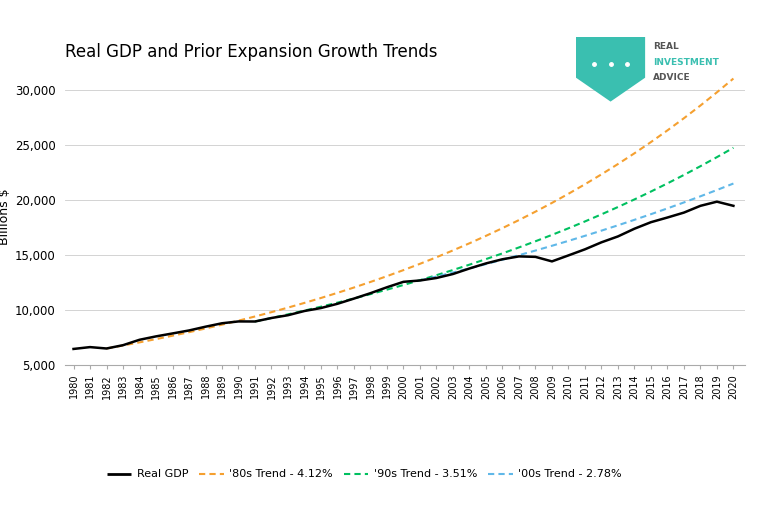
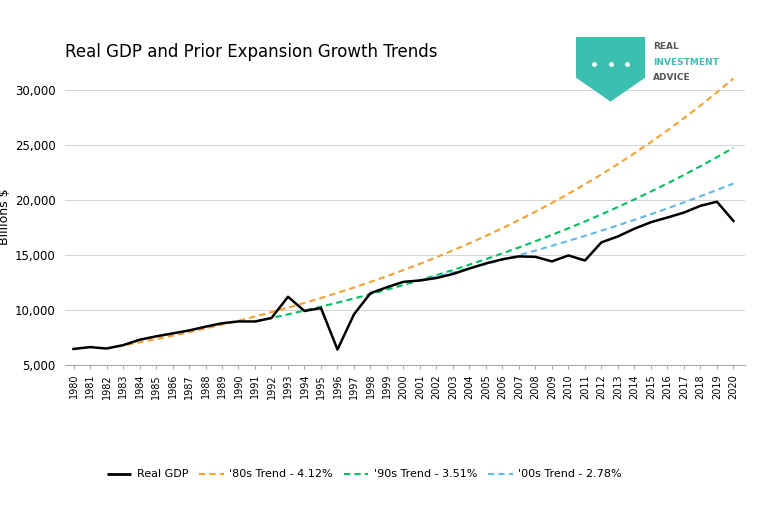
Real GDP/1993: 9,500 -> 11,200
Real GDP/1996: 10,600 -> 6,400
Real GDP/1997: 11,000 -> 9,600
Real GDP/2011: 15,500 -> 14,500
Real GDP/2020: 19,500 -> 18,100
